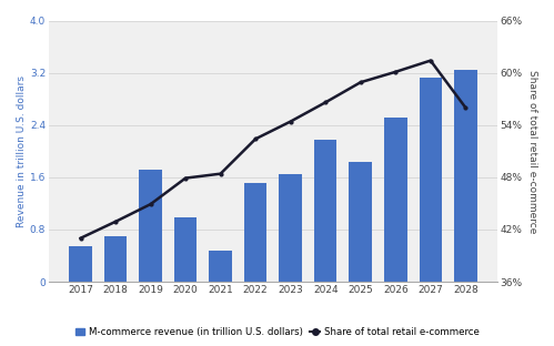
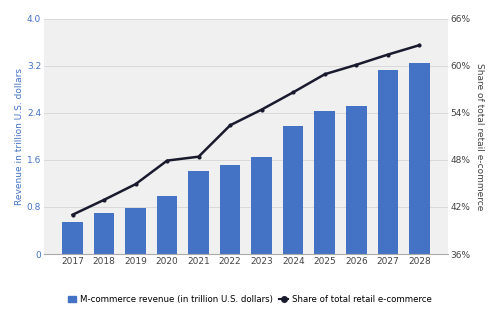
M-commerce revenue (in trillion U.S. dollars)/2019: 1.72 -> 0.79
M-commerce revenue (in trillion U.S. dollars)/2021: 0.48 -> 1.41
M-commerce revenue (in trillion U.S. dollars)/2025: 1.84 -> 2.43
Share of total retail e-commerce/2028: 56.0% -> 62.6%
